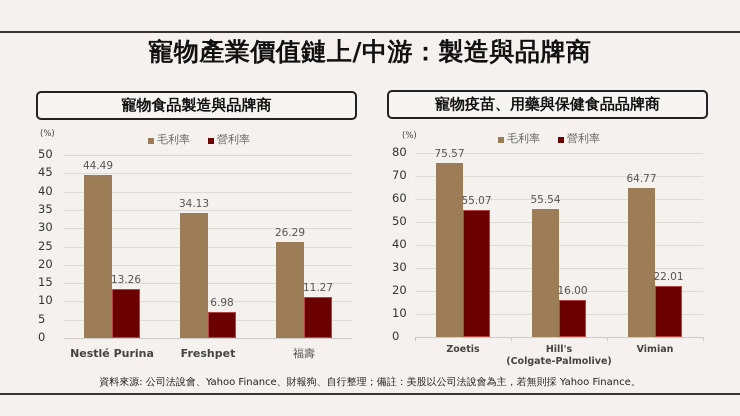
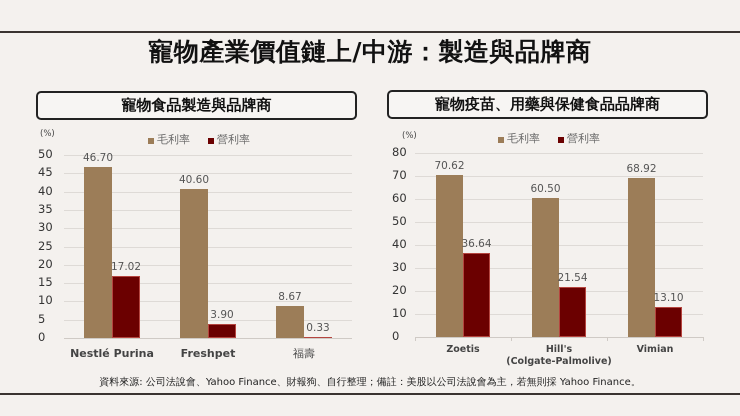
寵物食品製造與品牌商/毛利率/Nestlé Purina: 44.49 -> 46.70
寵物食品製造與品牌商/營利率/Nestlé Purina: 13.26 -> 17.02
寵物食品製造與品牌商/毛利率/Freshpet: 34.13 -> 40.60
寵物食品製造與品牌商/營利率/Freshpet: 6.98 -> 3.90
寵物食品製造與品牌商/毛利率/福壽: 26.29 -> 8.67
寵物食品製造與品牌商/營利率/福壽: 11.27 -> 0.33
寵物疫苗、用藥與保健食品品牌商/毛利率/Zoetis: 75.57 -> 70.62
寵物疫苗、用藥與保健食品品牌商/營利率/Zoetis: 55.07 -> 36.64
寵物疫苗、用藥與保健食品品牌商/毛利率/Hill's (Colgate-Palmolive): 55.54 -> 60.50
寵物疫苗、用藥與保健食品品牌商/營利率/Hill's (Colgate-Palmolive): 16.00 -> 21.54
寵物疫苗、用藥與保健食品品牌商/毛利率/Vimian: 64.77 -> 68.92
寵物疫苗、用藥與保健食品品牌商/營利率/Vimian: 22.01 -> 13.10
